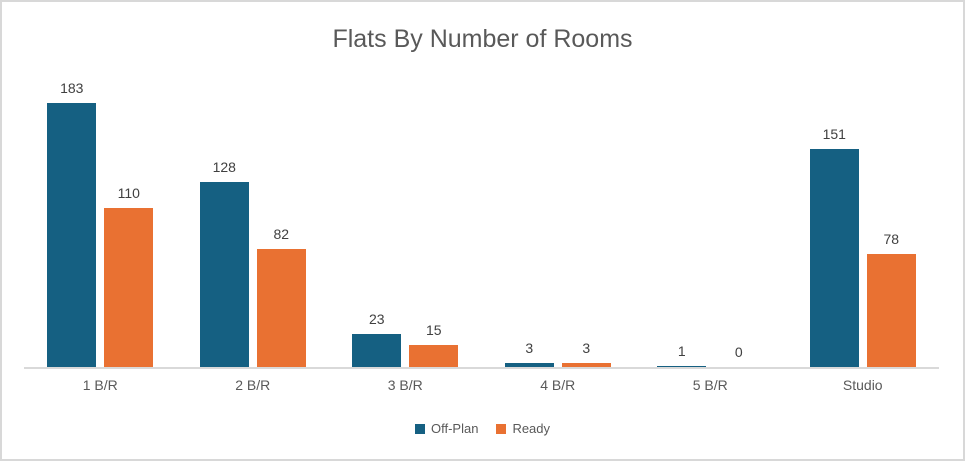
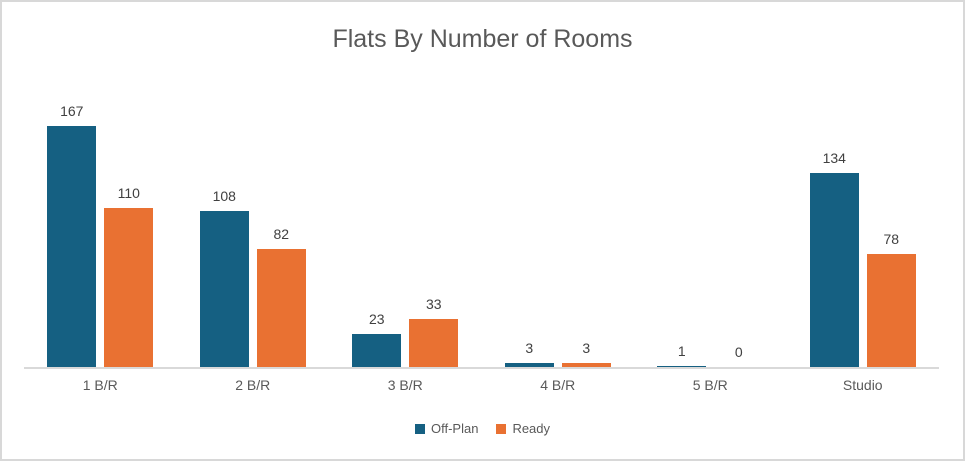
Off-Plan/1 B/R: 183 -> 167
Off-Plan/2 B/R: 128 -> 108
Ready/3 B/R: 15 -> 33
Off-Plan/Studio: 151 -> 134
